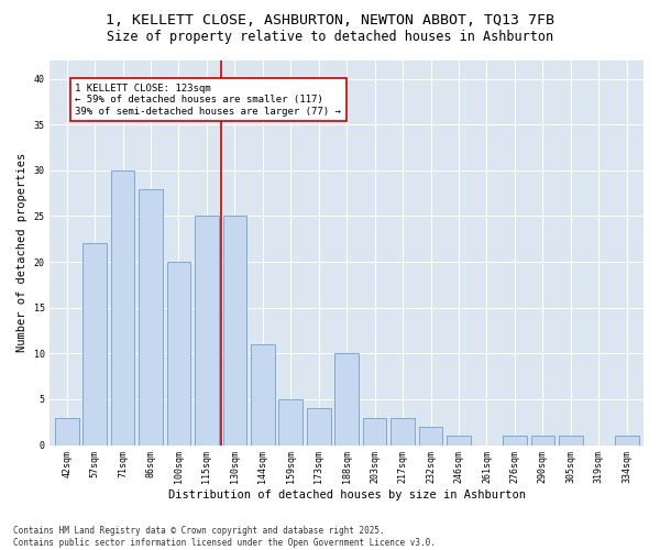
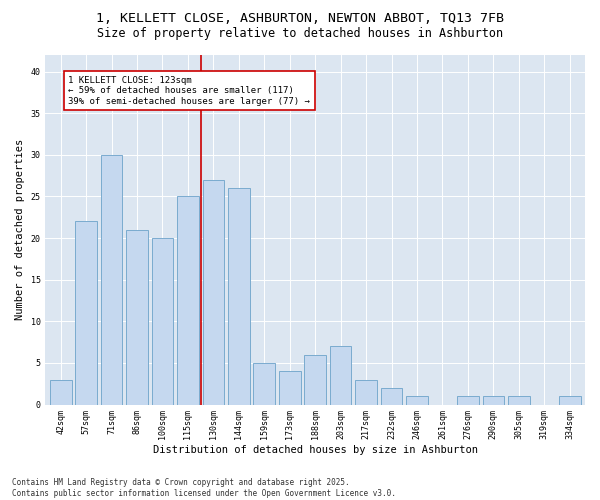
86sqm: 28 -> 21
130sqm: 25 -> 27
144sqm: 11 -> 26
188sqm: 10 -> 6
203sqm: 3 -> 7
